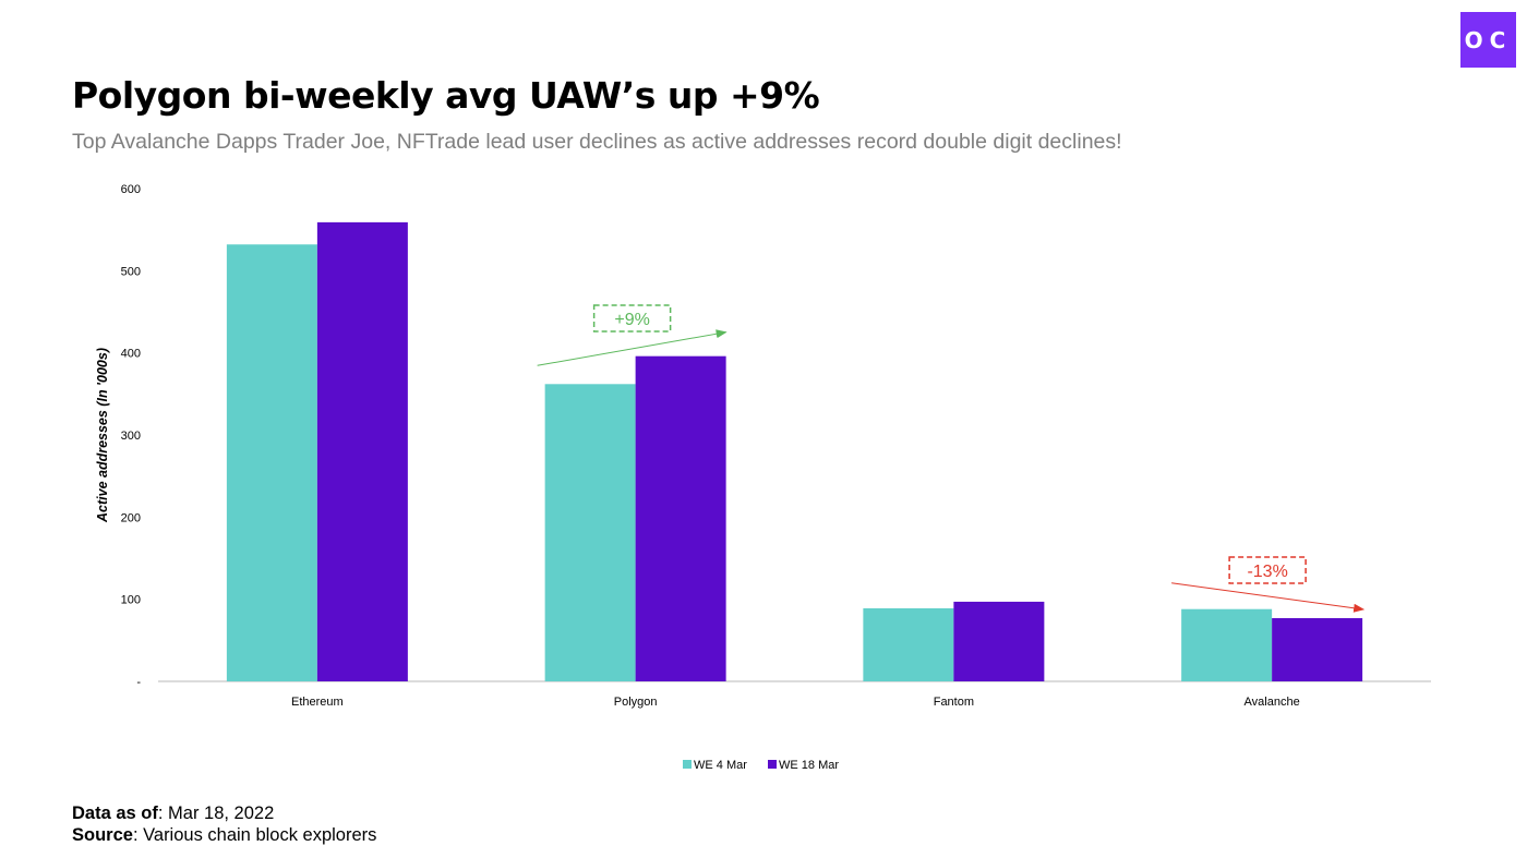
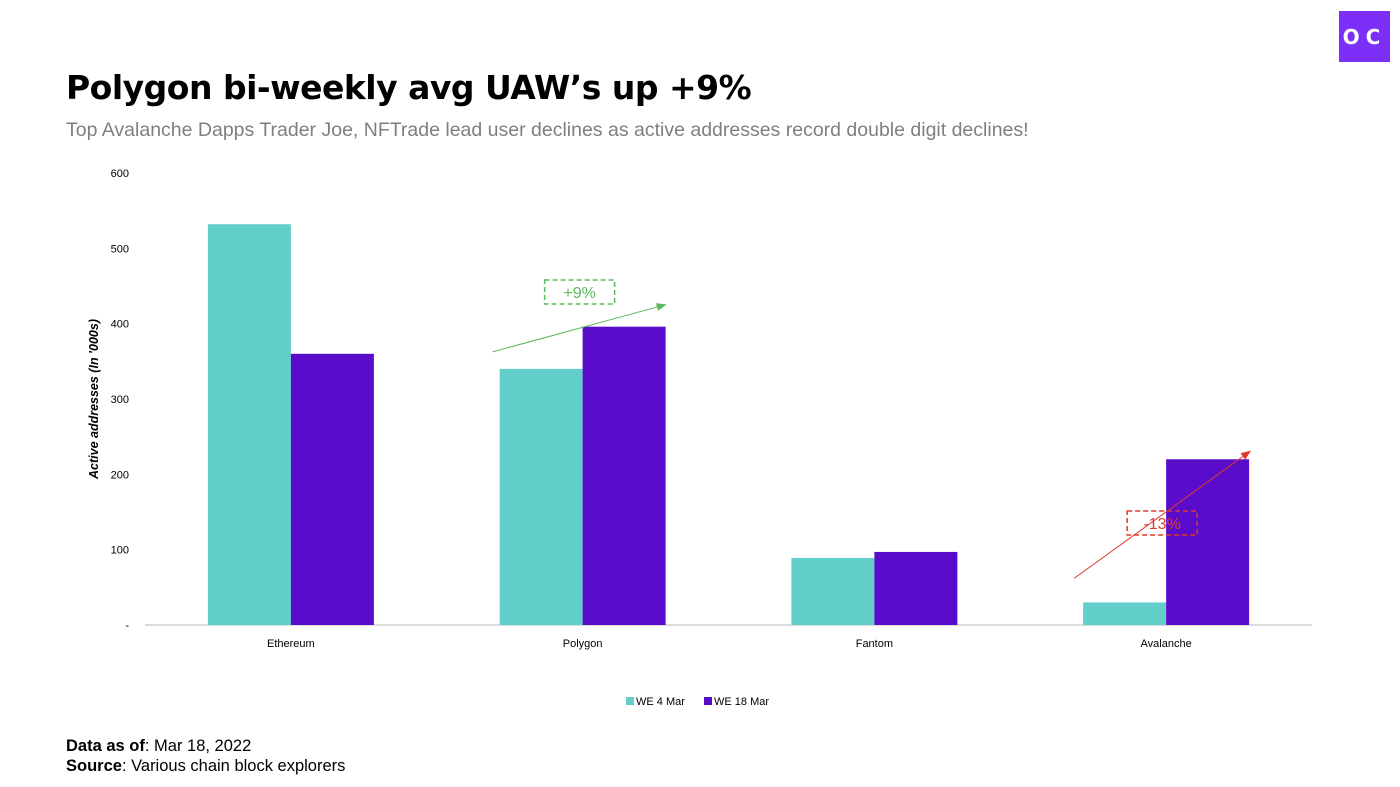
WE 18 Mar/Ethereum: 560 -> 360
WE 4 Mar/Polygon: 360 -> 340
WE 4 Mar/Avalanche: 90 -> 30
WE 18 Mar/Avalanche: 80 -> 220
